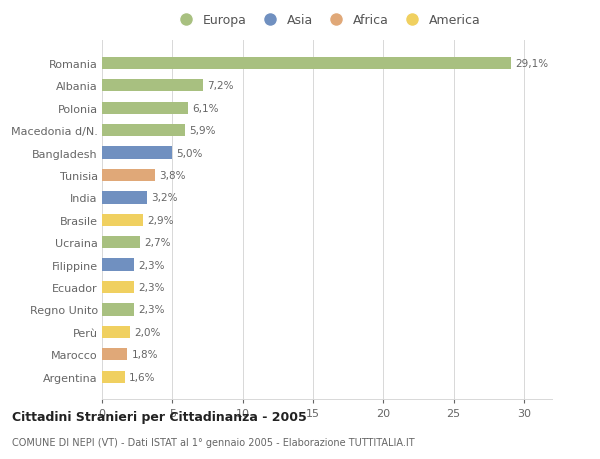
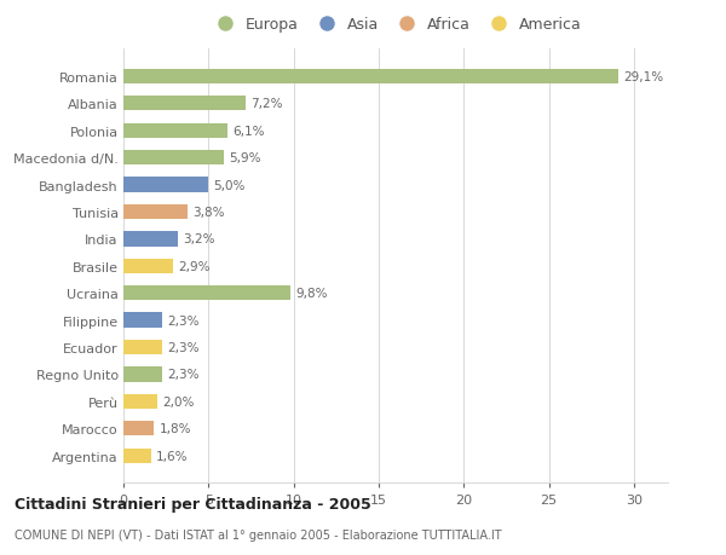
Ucraina: 2,7% -> 9,8%
